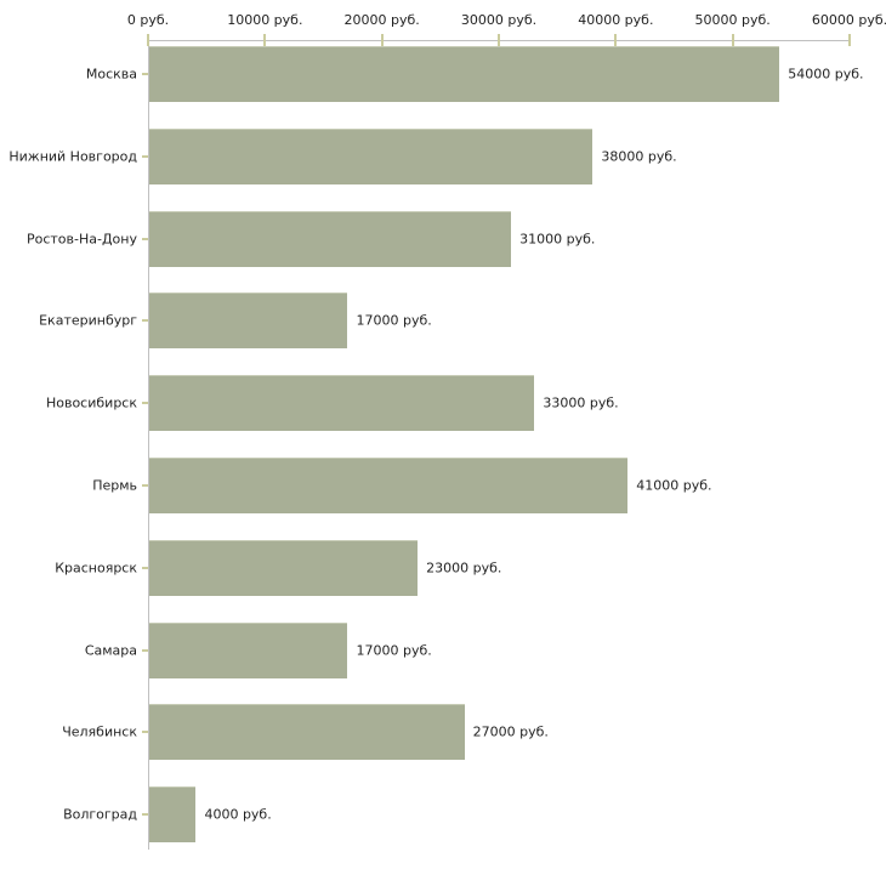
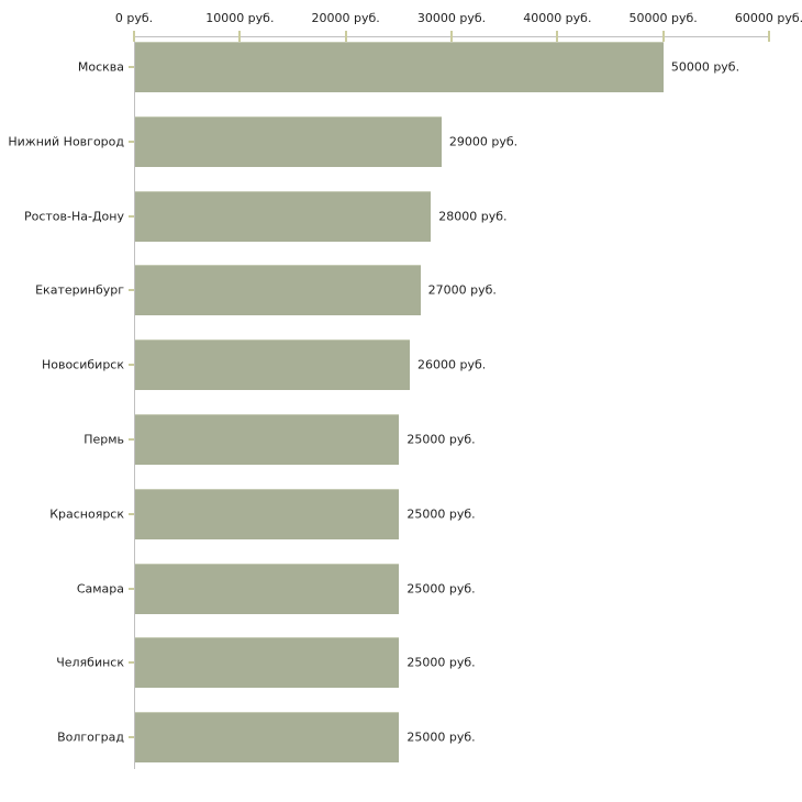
Москва: 54000 -> 50000
Нижний Новгород: 38000 -> 29000
Ростов-На-Дону: 31000 -> 28000
Екатеринбург: 17000 -> 27000
Новосибирск: 33000 -> 26000
Пермь: 41000 -> 25000
Красноярск: 23000 -> 25000
Самара: 17000 -> 25000
Челябинск: 27000 -> 25000
Волгоград: 4000 -> 25000
